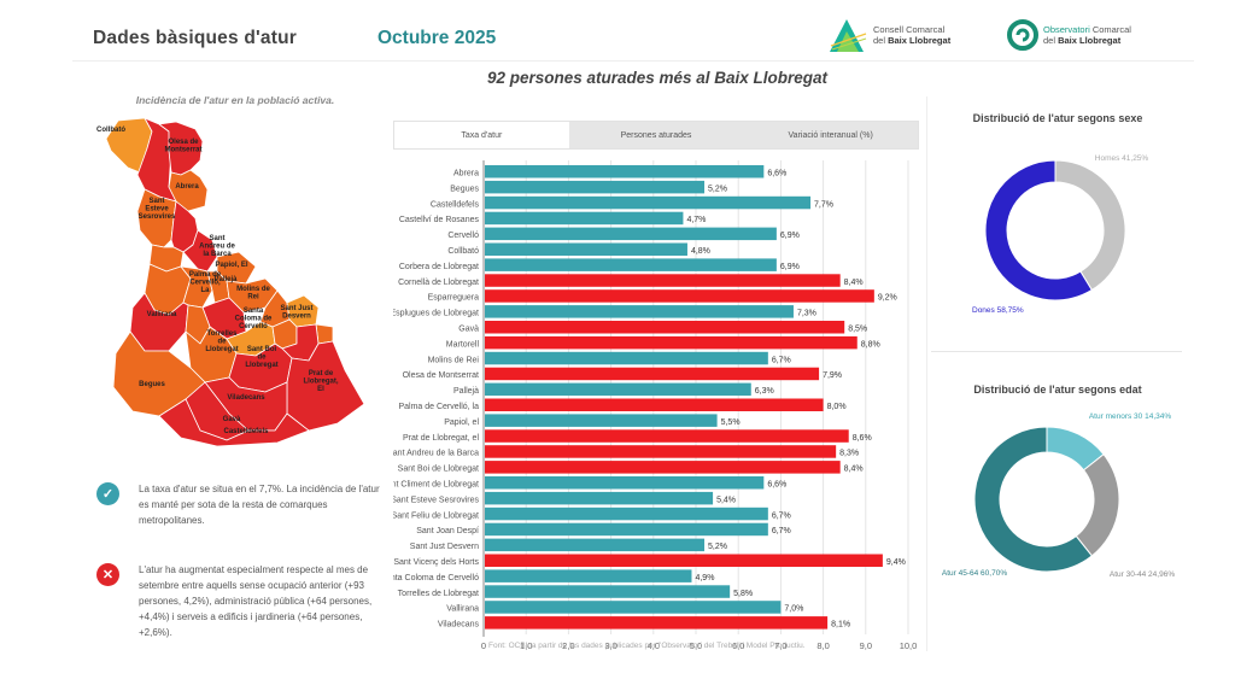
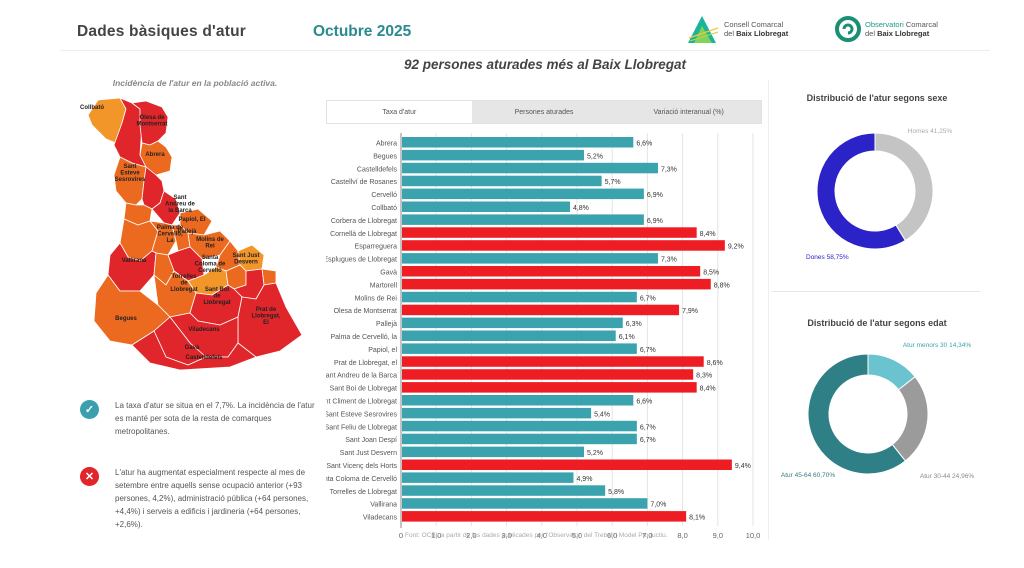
Castelldefels: 7,7% -> 7,3%
Castellví de Rosanes: 4,7% -> 5,7%
Palma de Cervelló, la: 8,0% -> 6,1%
Papiol, el: 5,5% -> 6,7%
